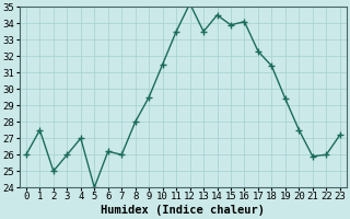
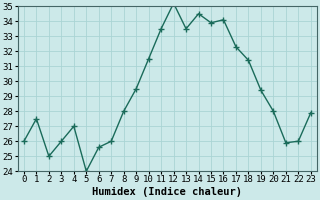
6: 26.2 -> 25.6
20: 27.5 -> 28.0
23: 27.2 -> 27.9
